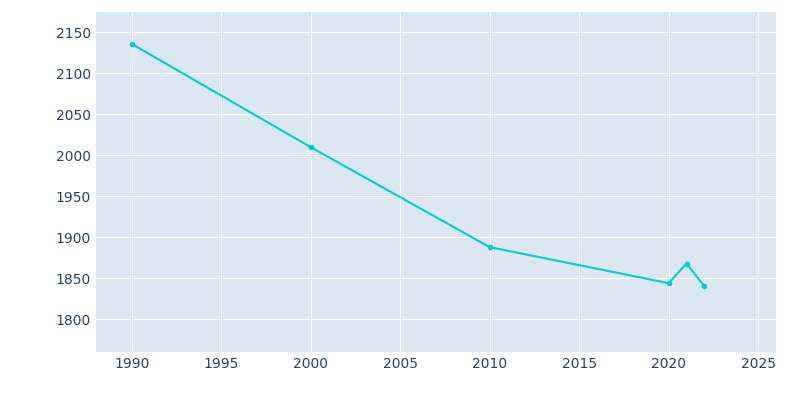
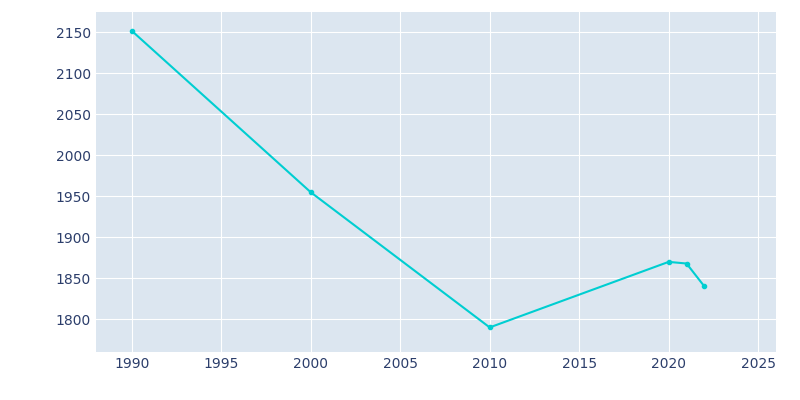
1990: 2136 -> 2152
2000: 2010 -> 1955
2010: 1888 -> 1790
2020: 1844 -> 1870
